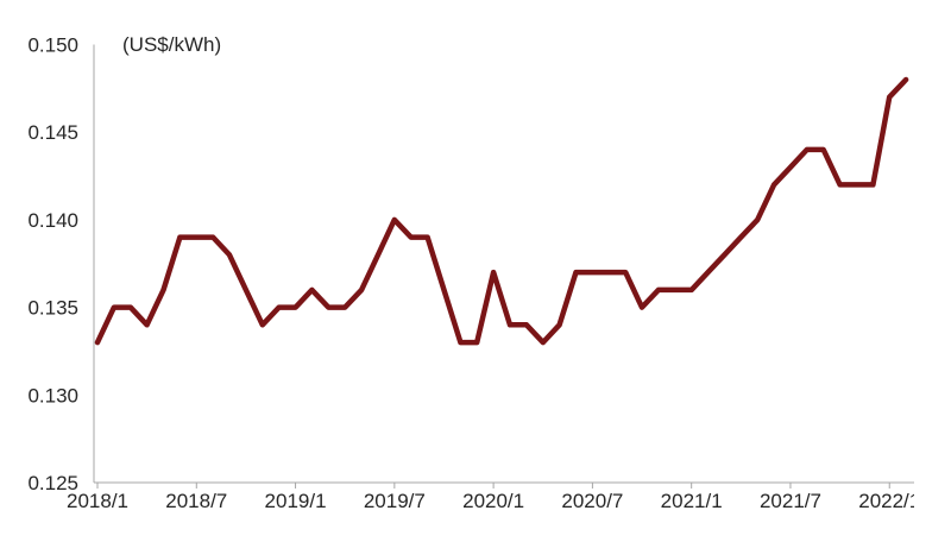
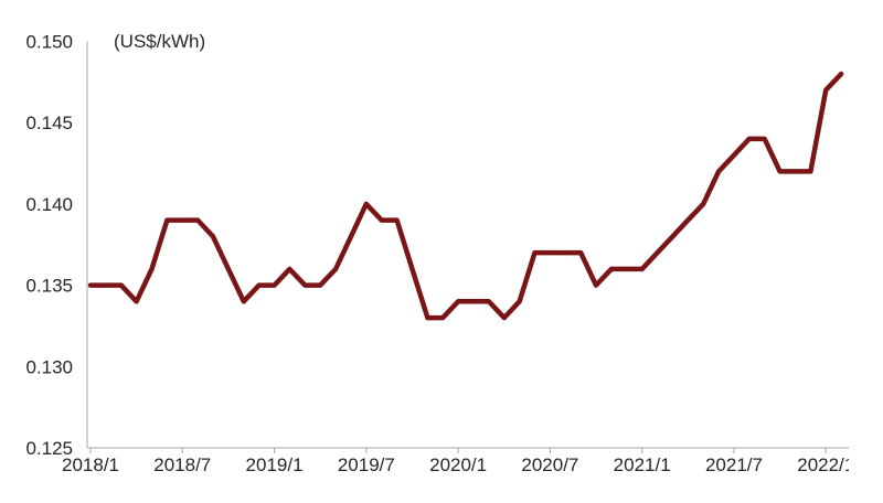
2018/1: 0.133 -> 0.135
2020/1: 0.137 -> 0.134
